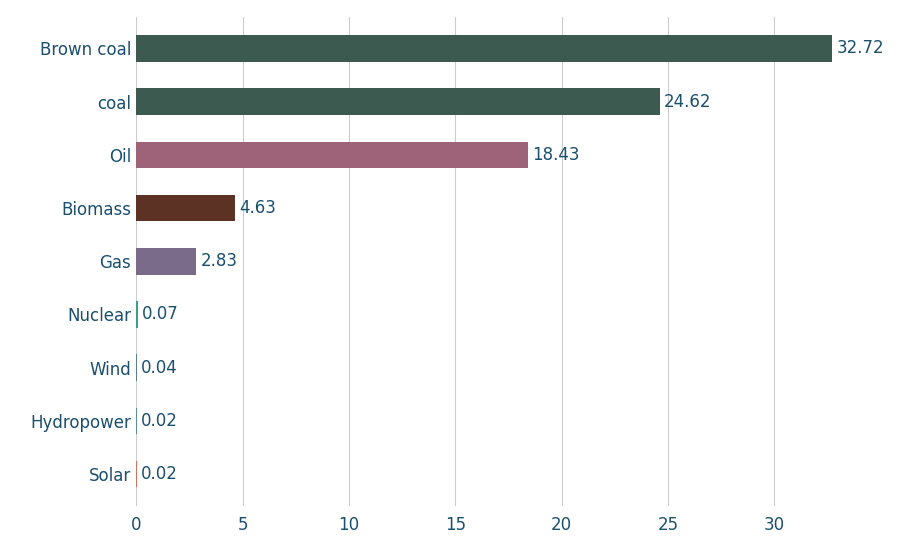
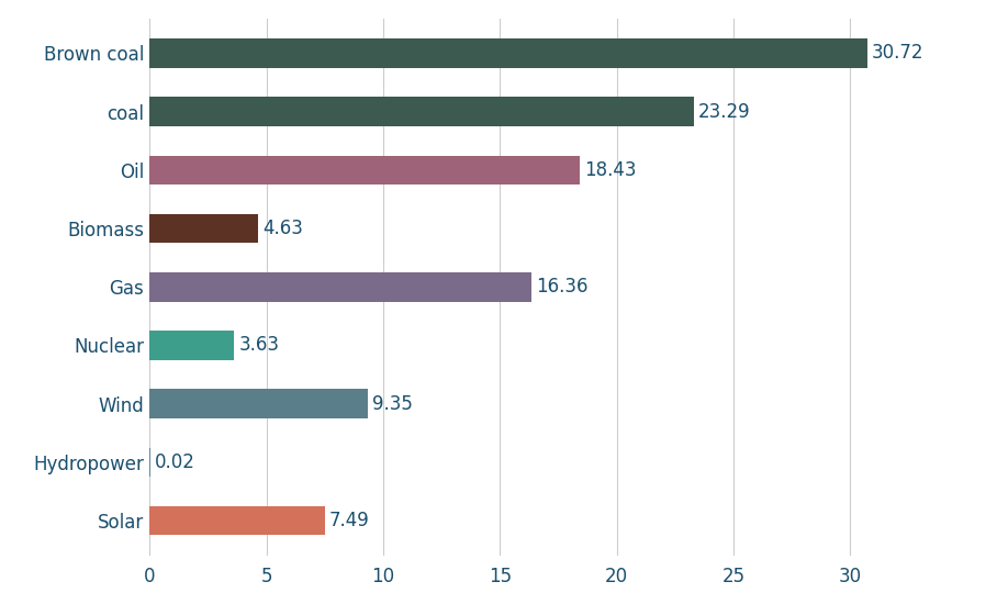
Brown coal: 32.72 -> 30.72
coal: 24.62 -> 23.29
Gas: 2.83 -> 16.36
Nuclear: 0.07 -> 3.63
Wind: 0.04 -> 9.35
Solar: 0.02 -> 7.49
